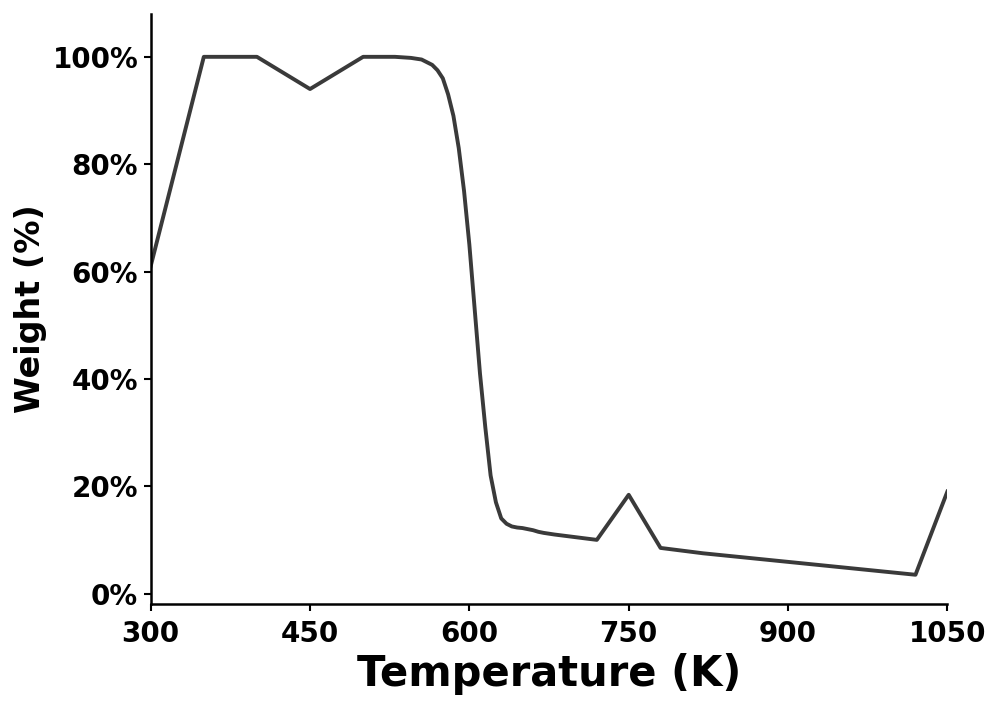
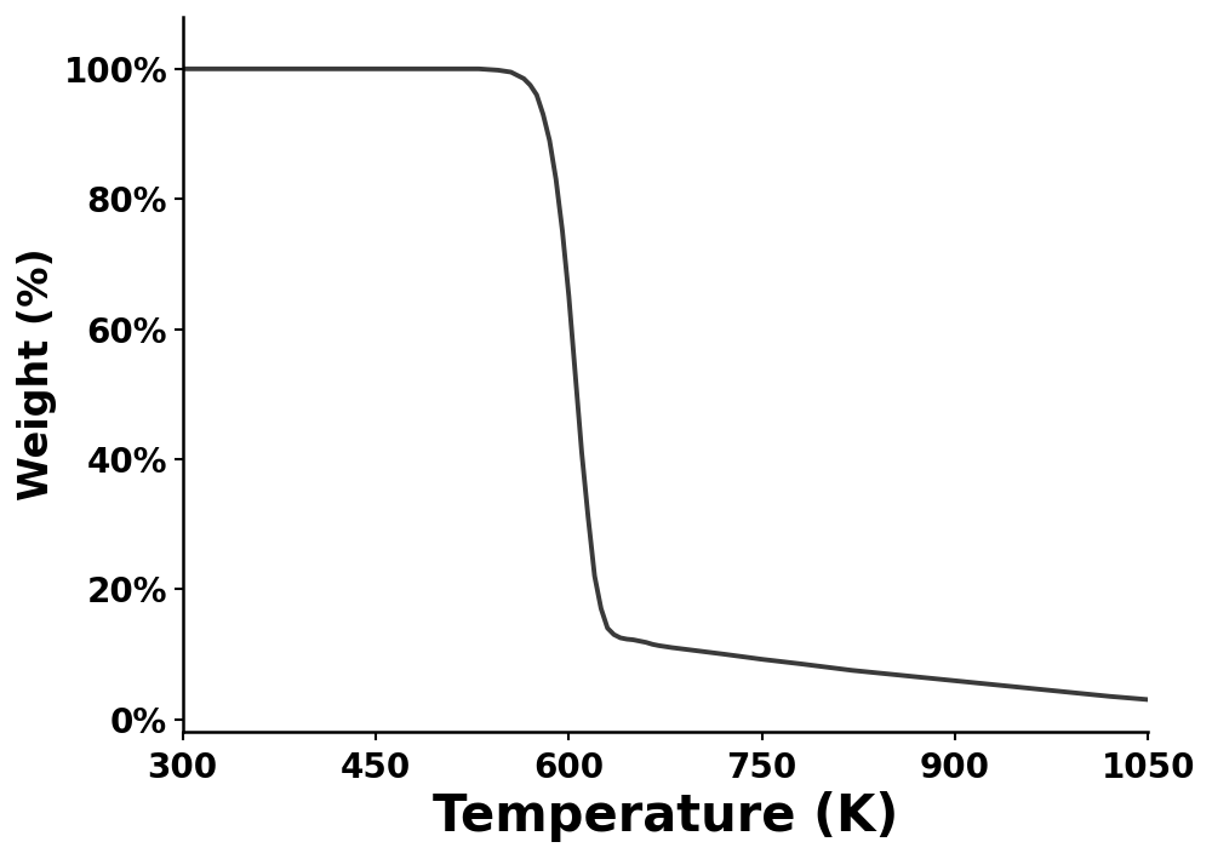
300: 61.0% -> 100.0%
450: 94.0% -> 100.0%
750: 18.4% -> 9.2%
1050: 19.0% -> 3.0%
